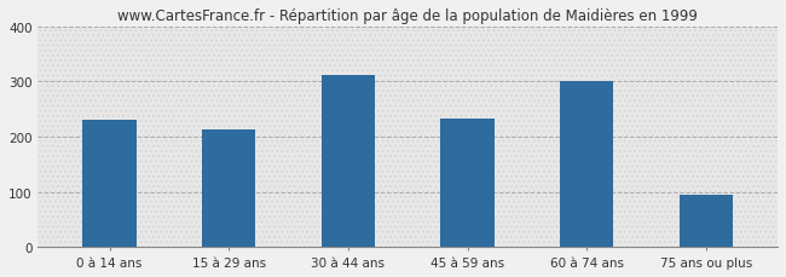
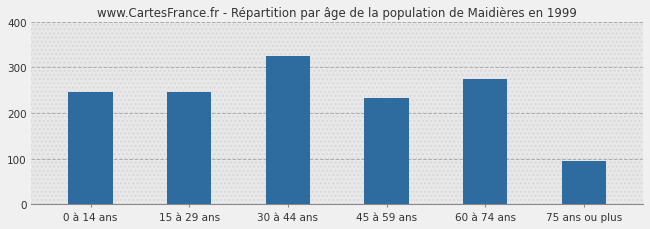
0 à 14 ans: 231 -> 245
15 à 29 ans: 212 -> 245
30 à 44 ans: 311 -> 325
60 à 74 ans: 301 -> 275
